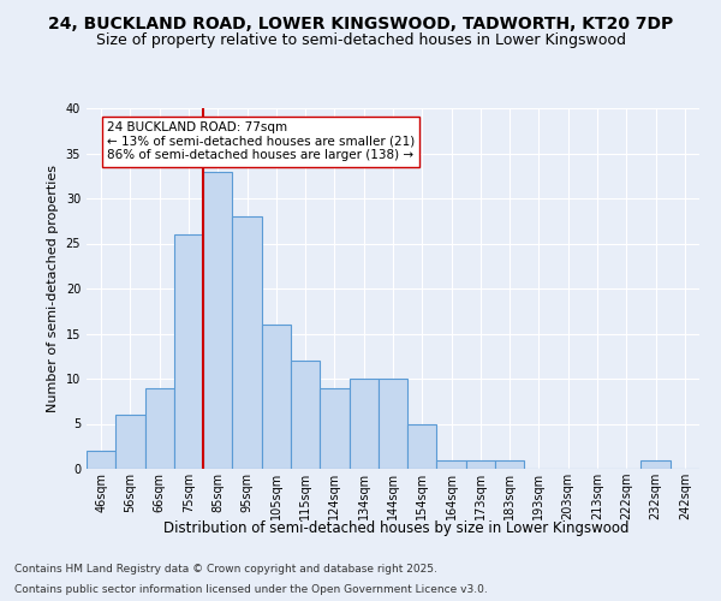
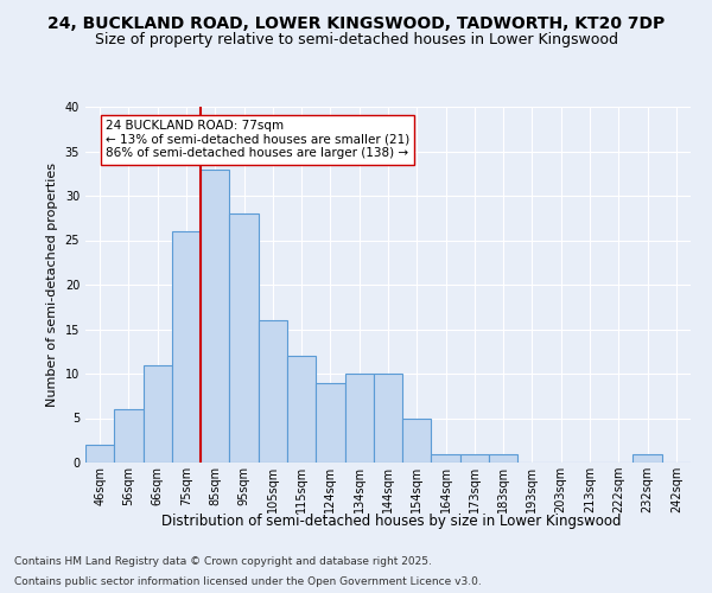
66sqm: 9 -> 11
